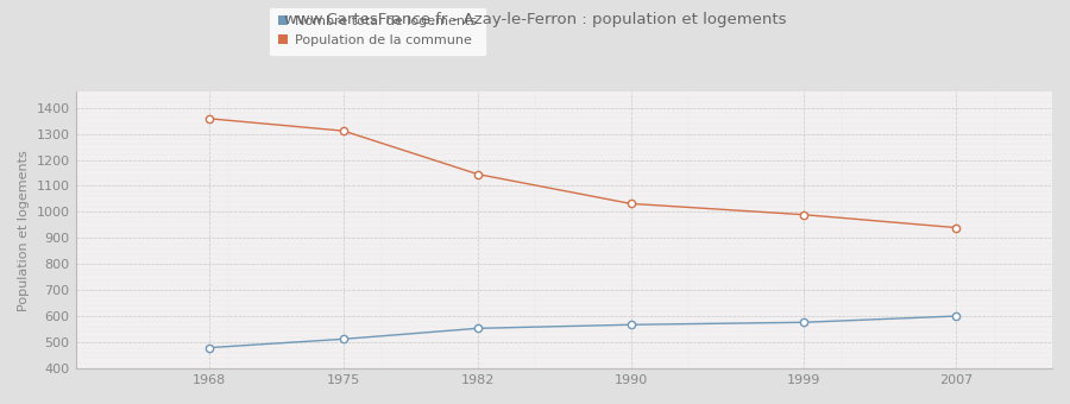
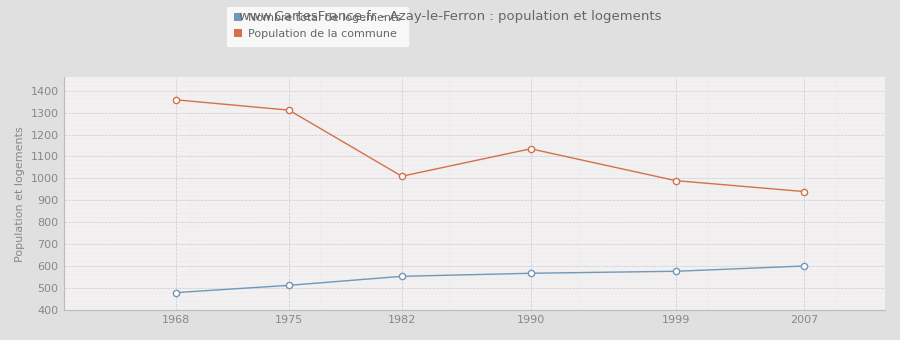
Population de la commune/1982: 1145 -> 1010
Population de la commune/1990: 1032 -> 1135
